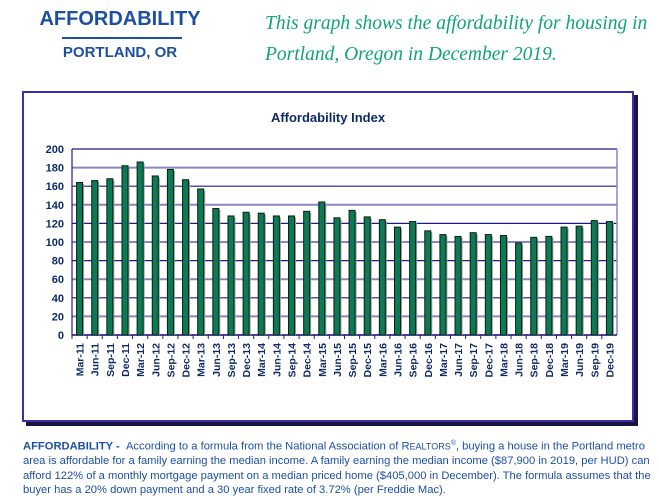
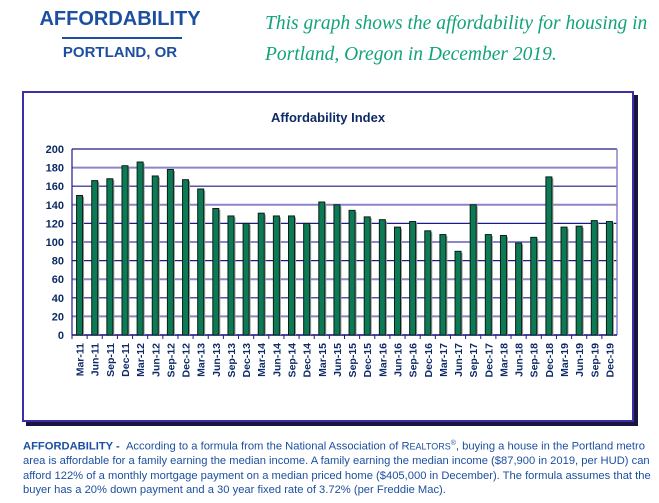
Mar-11: 160 -> 150
Dec-13: 130 -> 120
Dec-14: 130 -> 120
Jun-15: 130 -> 140
Jun-17: 110 -> 90
Sep-17: 110 -> 140
Dec-18: 110 -> 170
